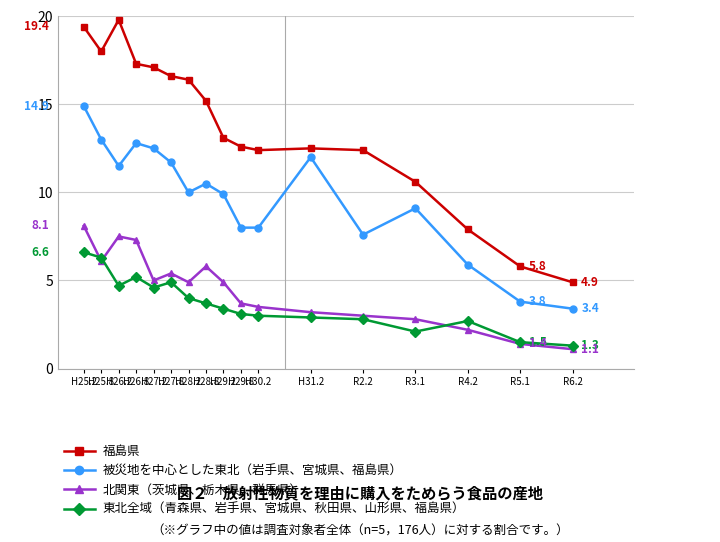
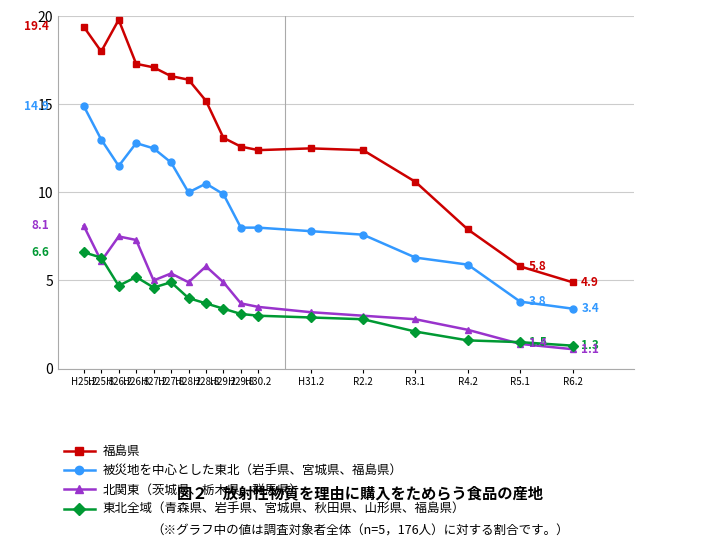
被災地を中心とした東北（岩手県、宮城県、福島県）/H31.2: 12.0 -> 7.8
被災地を中心とした東北（岩手県、宮城県、福島県）/R3.1: 9.1 -> 6.3
東北全域（青森県、岩手県、宮城県、秋田県、山形県、福島県）/R4.2: 2.7 -> 1.6
